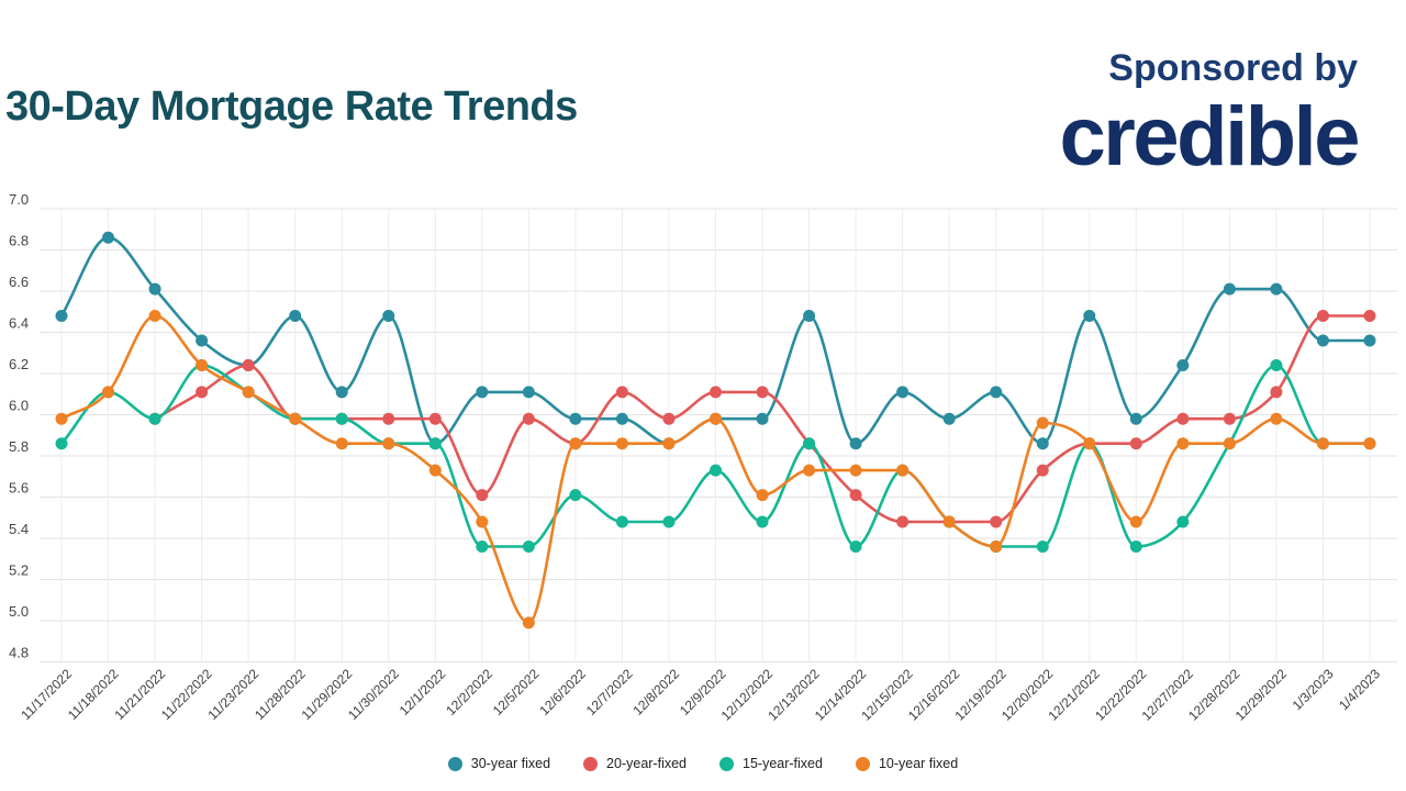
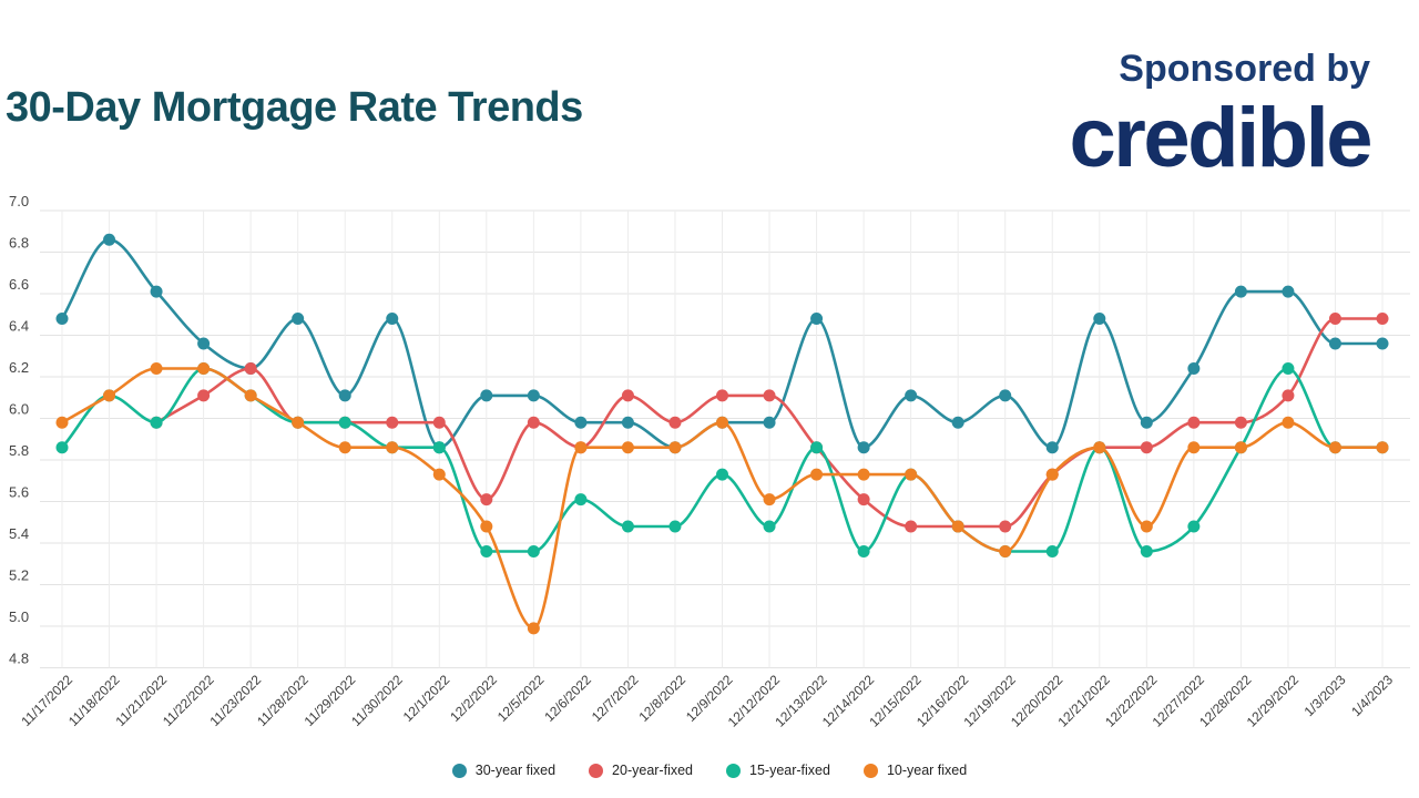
10-year fixed/11/21/2022: 6.48 -> 6.24
10-year fixed/12/20/2022: 5.96 -> 5.73
